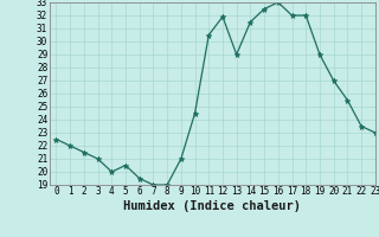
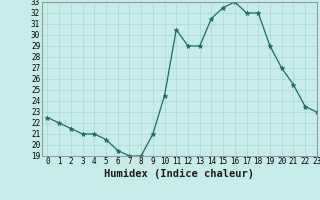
4: 20.0 -> 21.0
12: 31.9 -> 29.0
